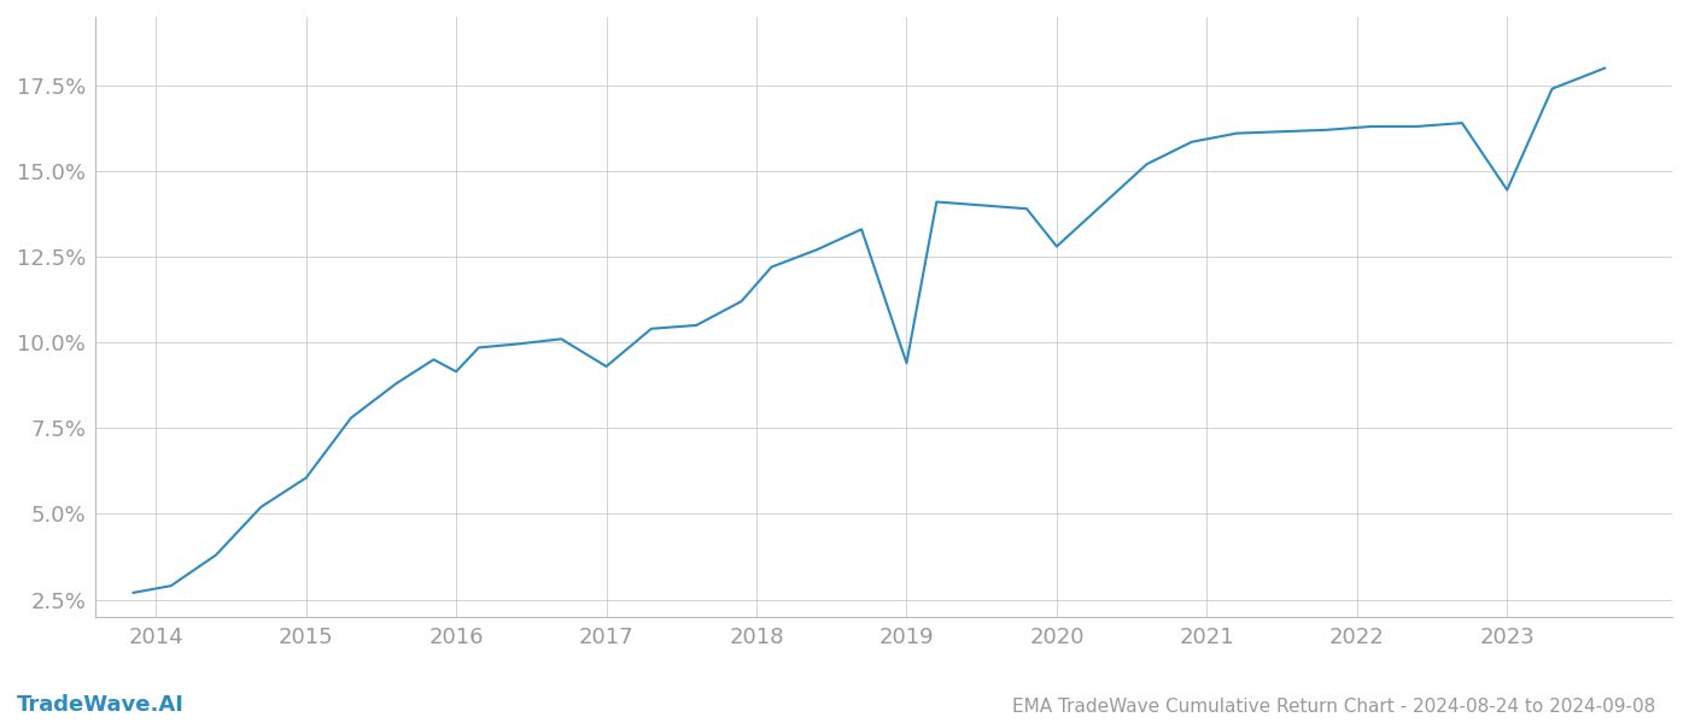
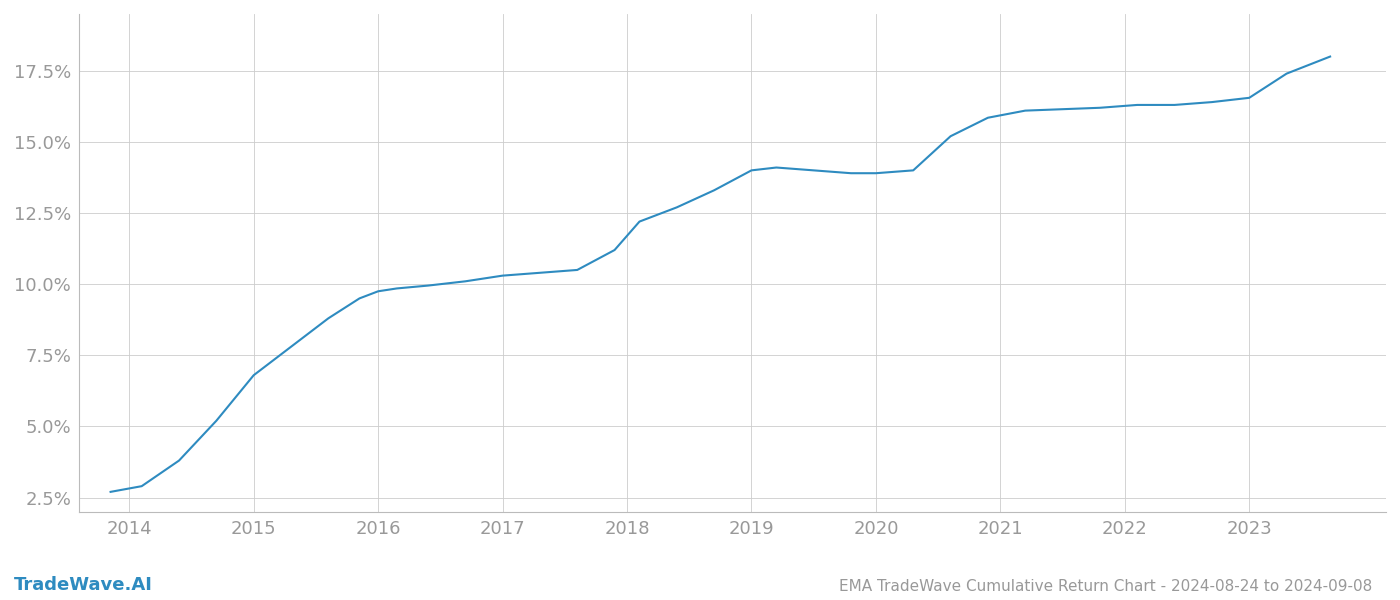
2015: 6.05% -> 6.80%
2016: 9.15% -> 9.75%
2017: 9.30% -> 10.30%
2019: 9.40% -> 14.00%
2020: 12.80% -> 13.90%
2023: 14.45% -> 16.55%
